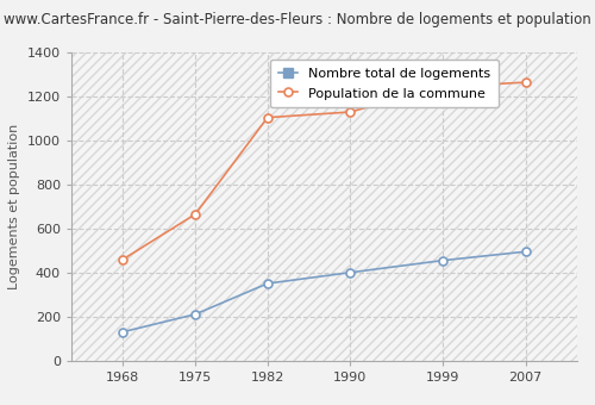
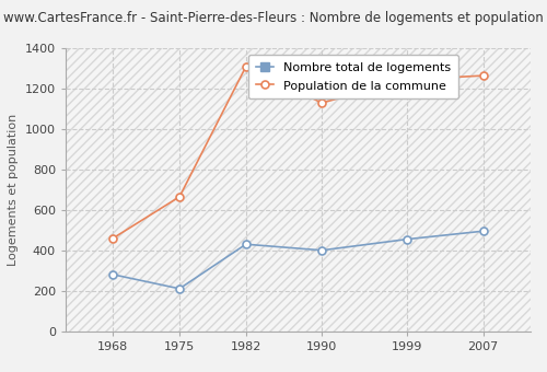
Nombre total de logements/1968: 130 -> 280
Nombre total de logements/1982: 350 -> 430
Population de la commune/1982: 1100 -> 1310
